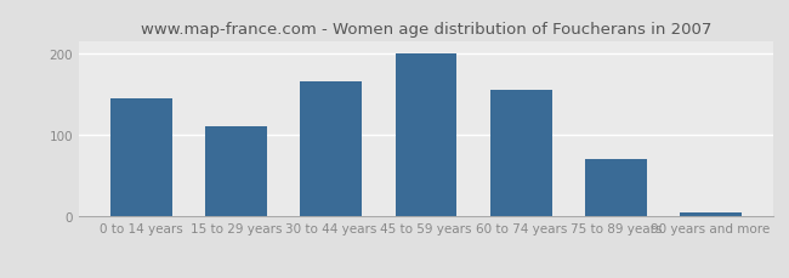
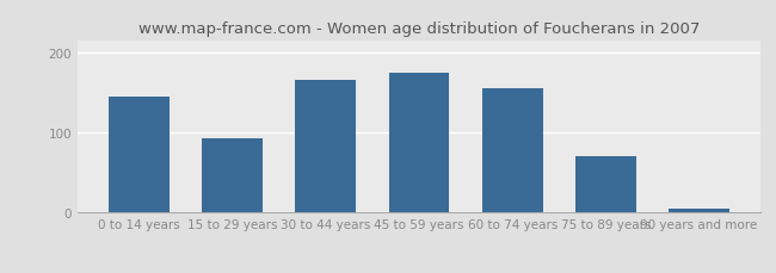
15 to 29 years: 110 -> 92
45 to 59 years: 200 -> 174
